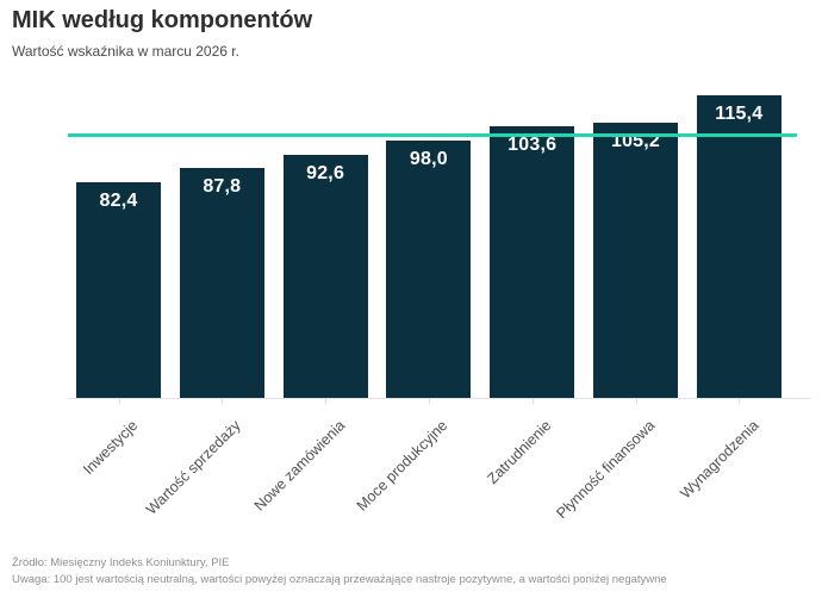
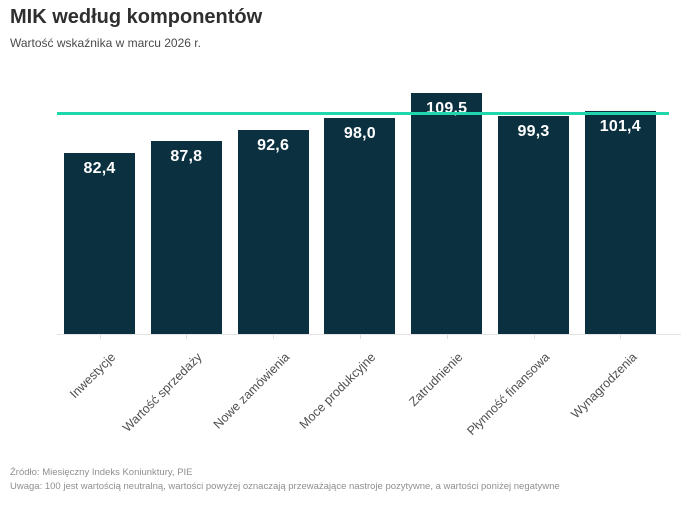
Zatrudnienie: 103,6 -> 109,5
Płynność finansowa: 105,2 -> 99,3
Wynagrodzenia: 115,4 -> 101,4
